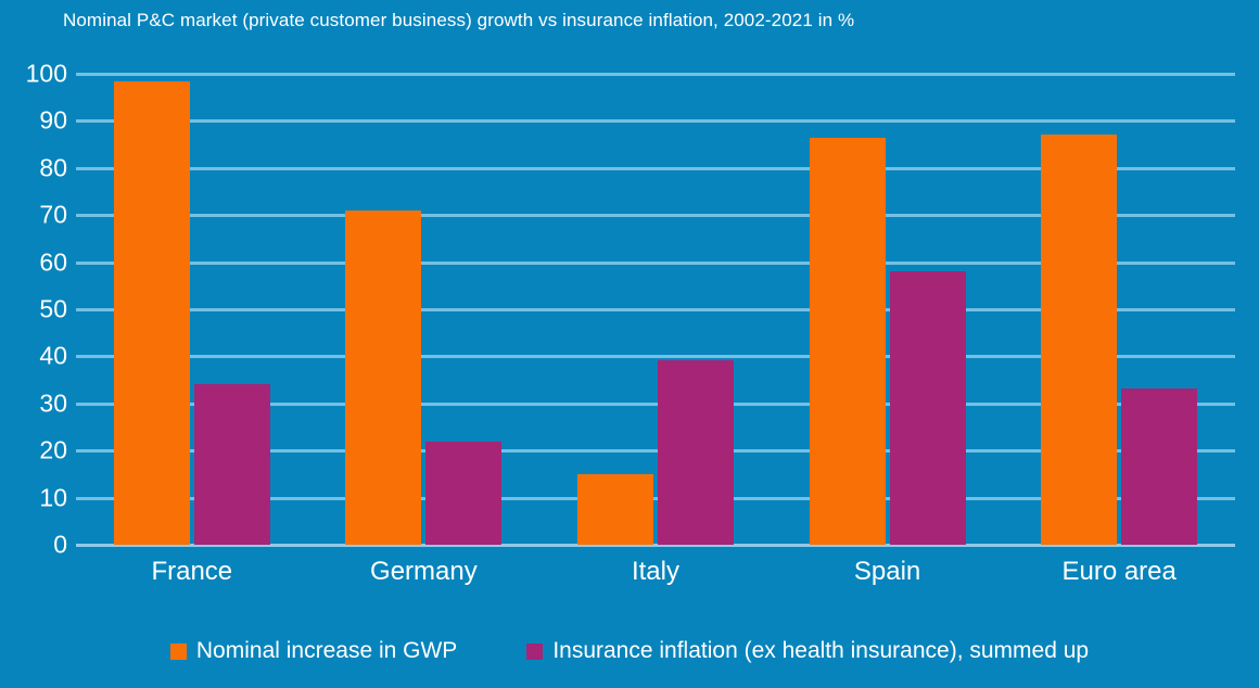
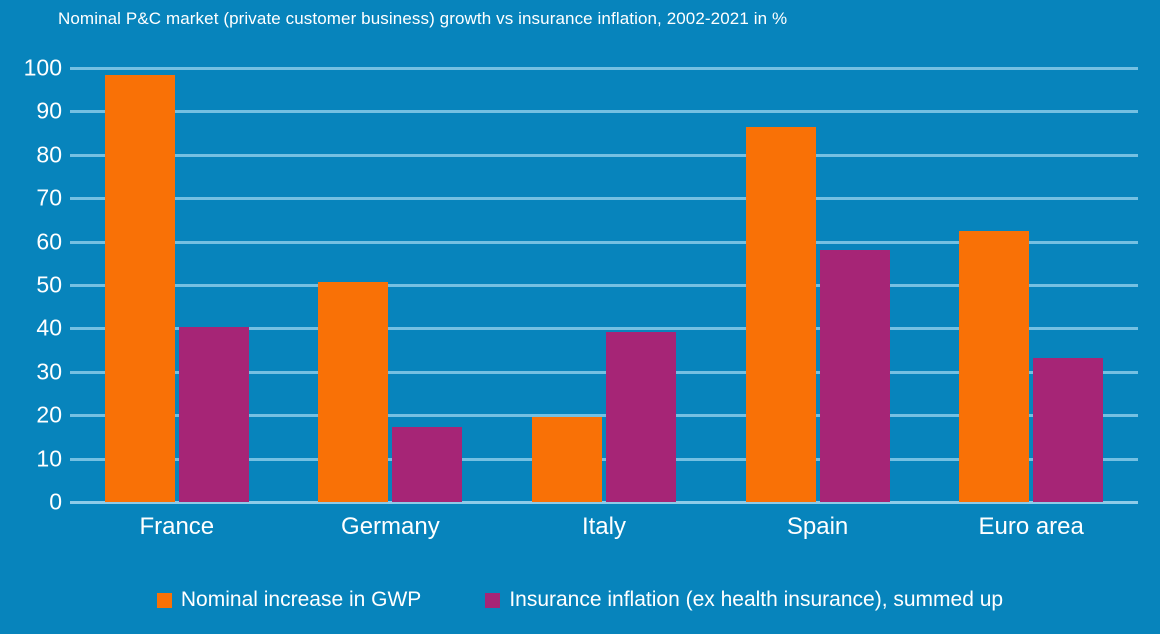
Insurance inflation (ex health insurance), summed up/France: 34 -> 40
Nominal increase in GWP/Germany: 71 -> 51
Insurance inflation (ex health insurance), summed up/Germany: 22 -> 17
Nominal increase in GWP/Italy: 15 -> 20
Nominal increase in GWP/Euro area: 87 -> 62
